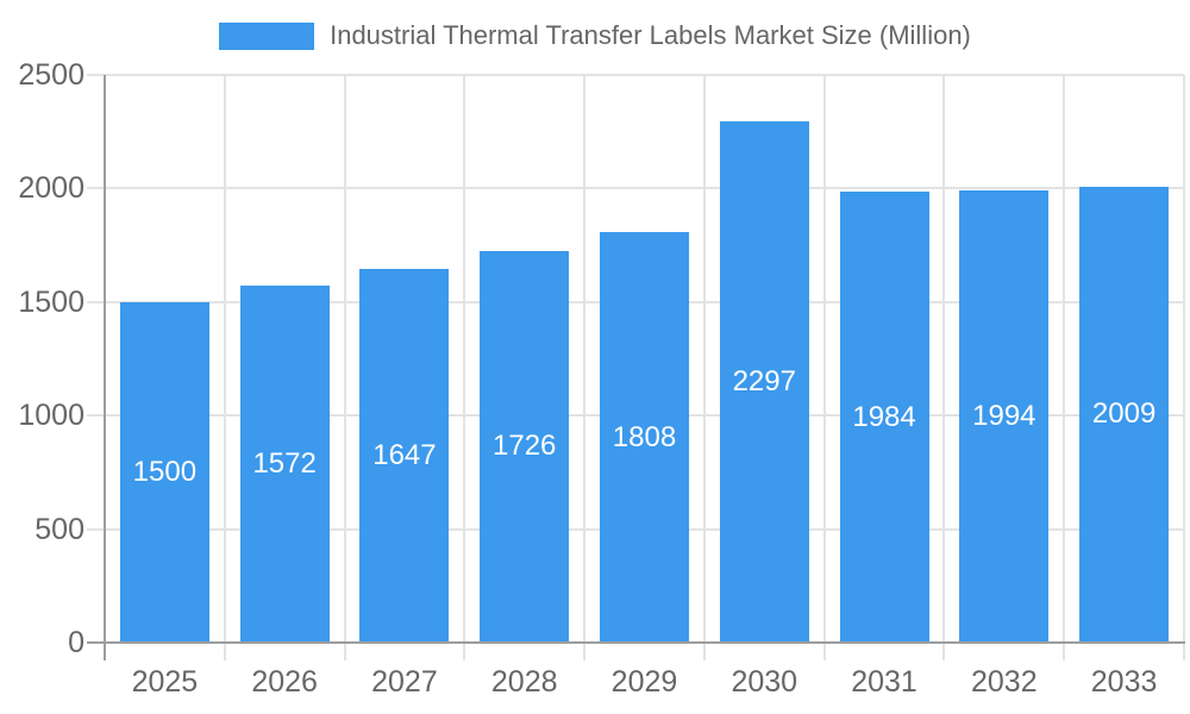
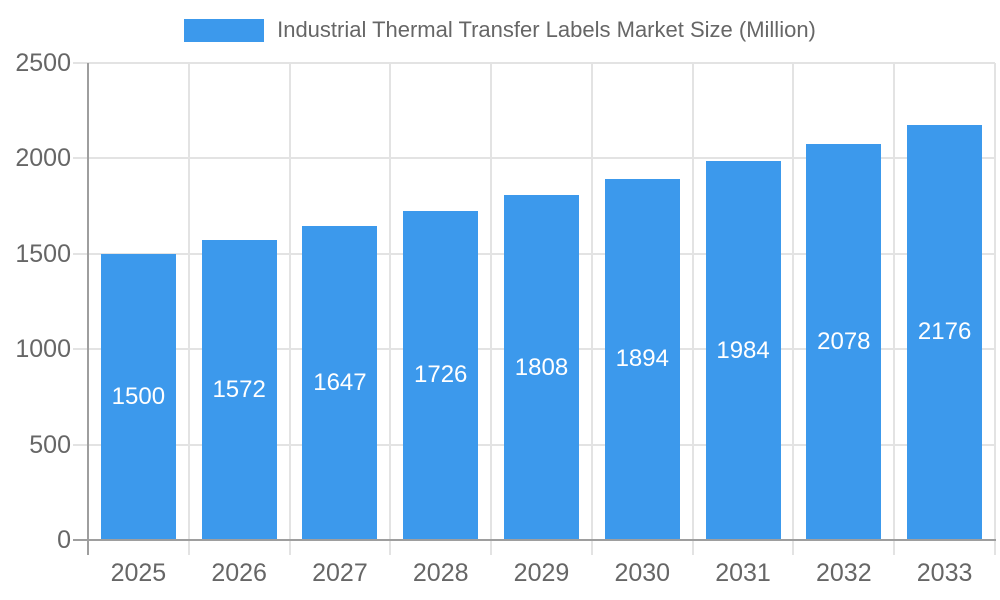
2030: 2297 -> 1894
2032: 1994 -> 2078
2033: 2009 -> 2176
